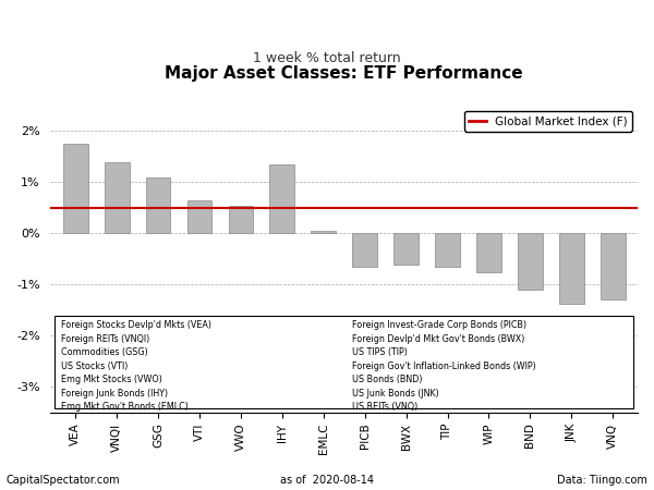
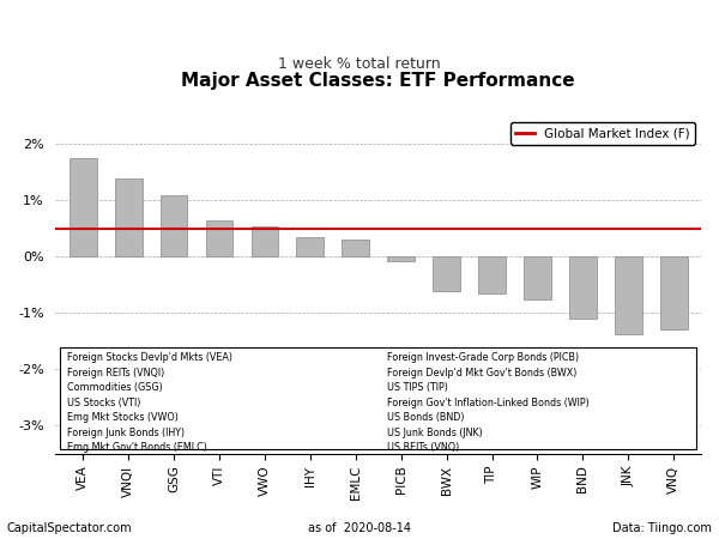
IHY: 1.35% -> 0.35%
EMLC: 0.05% -> 0.30%
PICB: -0.65% -> -0.07%
